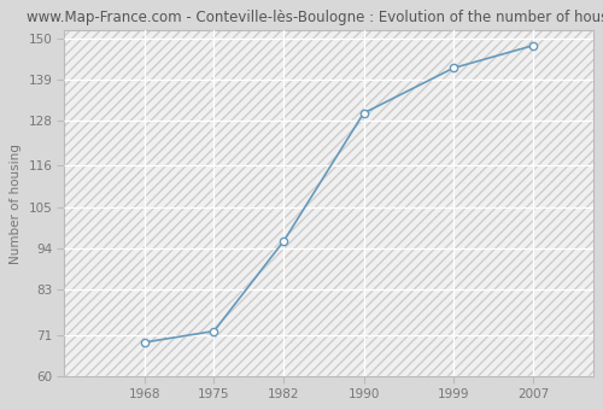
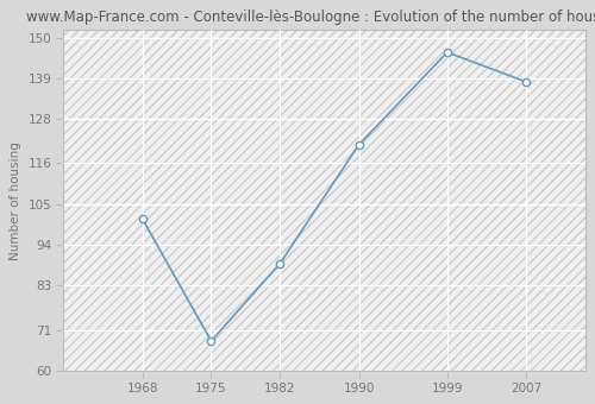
1968: 69 -> 101
1975: 72 -> 68
1982: 96 -> 89
1990: 130 -> 121
1999: 142 -> 146
2007: 148 -> 138
